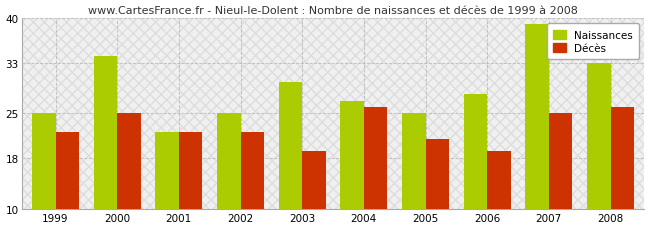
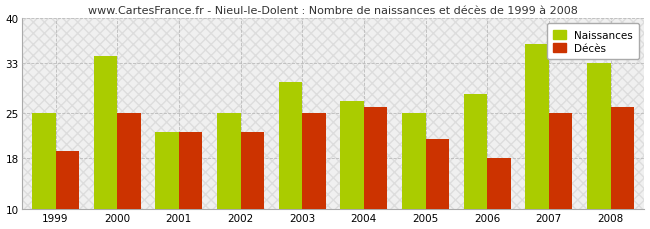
Décès/1999: 22 -> 19
Décès/2003: 19 -> 25
Décès/2006: 19 -> 18
Naissances/2007: 39 -> 36
